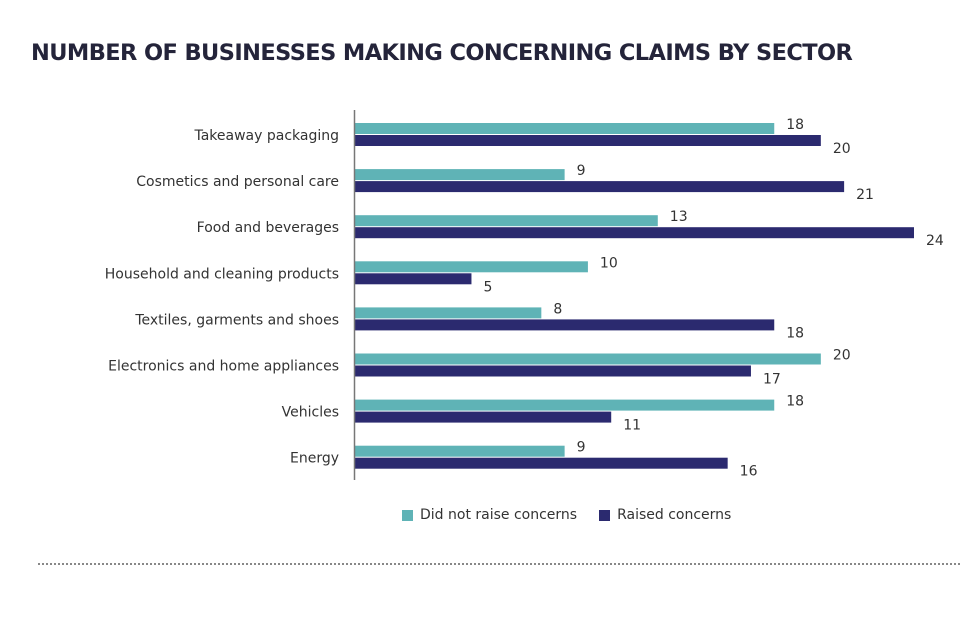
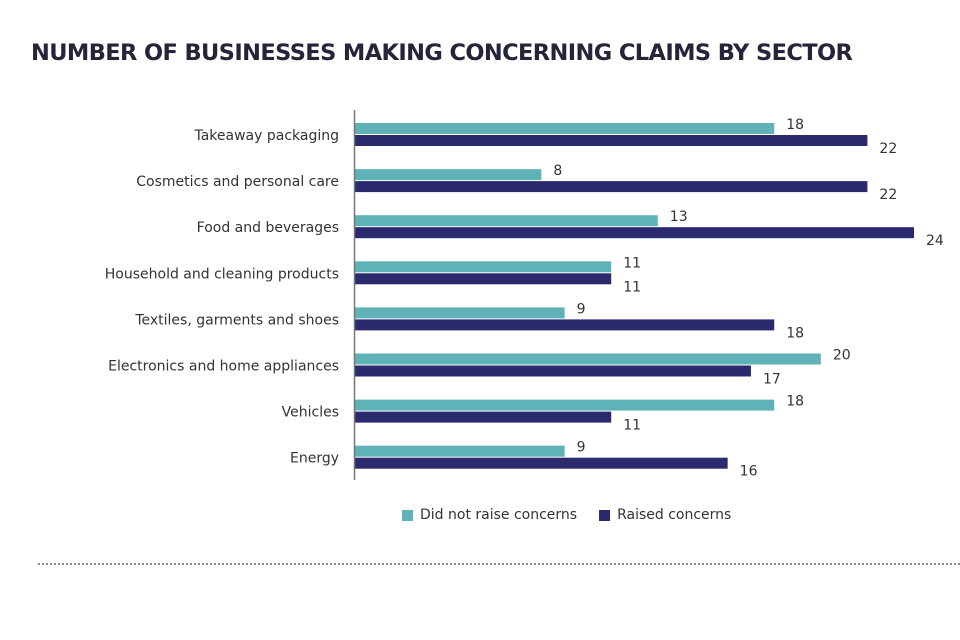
Raised concerns/Takeaway packaging: 20 -> 22
Did not raise concerns/Cosmetics and personal care: 9 -> 8
Raised concerns/Cosmetics and personal care: 21 -> 22
Did not raise concerns/Household and cleaning products: 10 -> 11
Raised concerns/Household and cleaning products: 5 -> 11
Did not raise concerns/Textiles, garments and shoes: 8 -> 9
